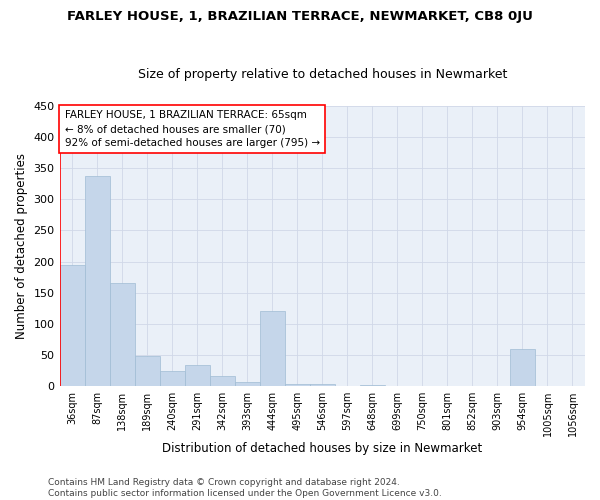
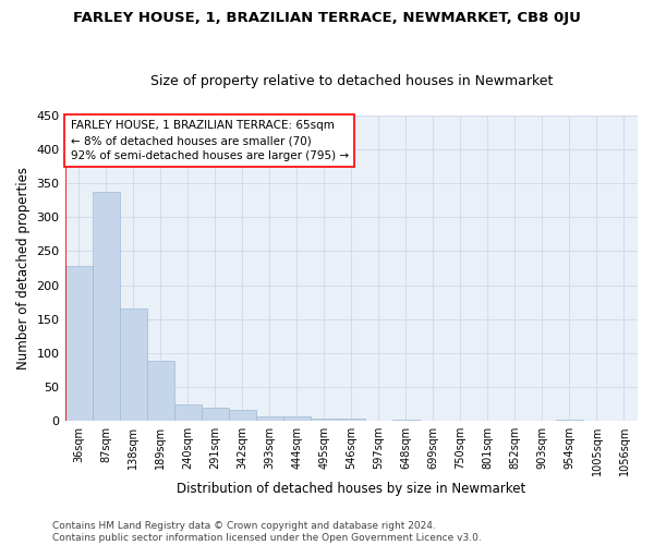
36sqm: 194 -> 228
189sqm: 48 -> 89
291sqm: 34 -> 20
444sqm: 120 -> 7
954sqm: 60 -> 2
